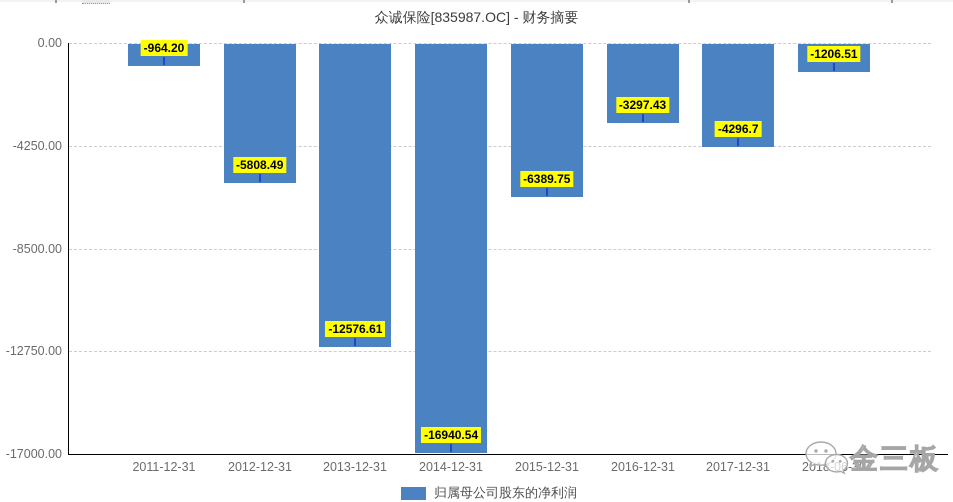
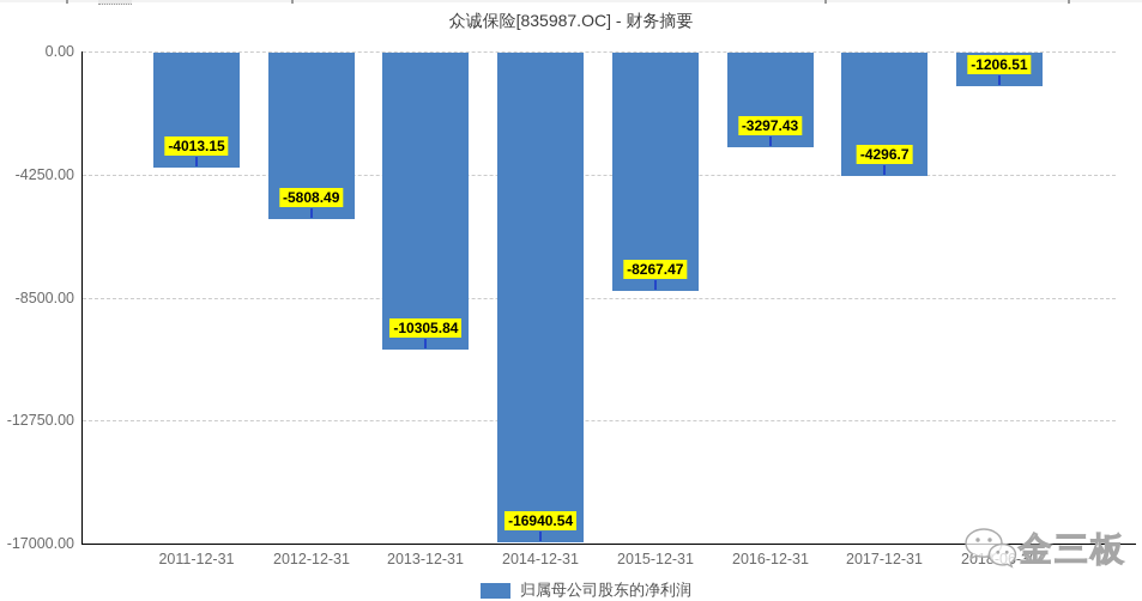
2011-12-31: -964.20 -> -4013.15
2013-12-31: -12576.61 -> -10305.84
2015-12-31: -6389.75 -> -8267.47
